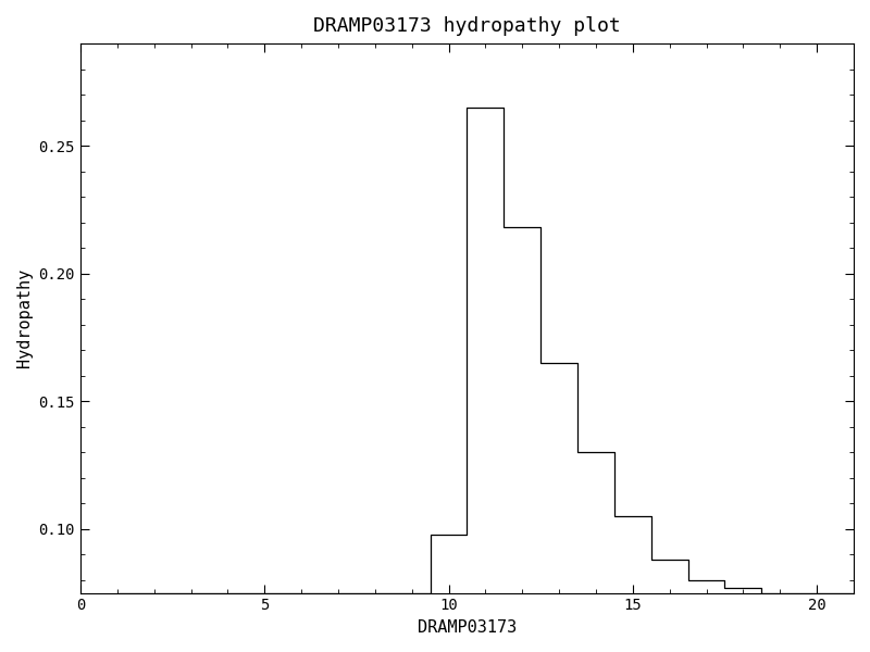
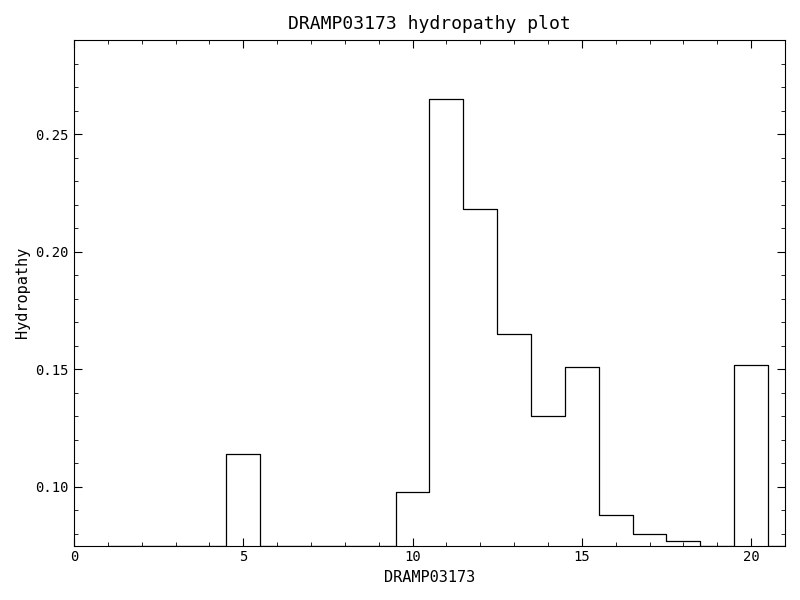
5: 0.075 -> 0.114
15: 0.105 -> 0.151
20: 0.075 -> 0.152
